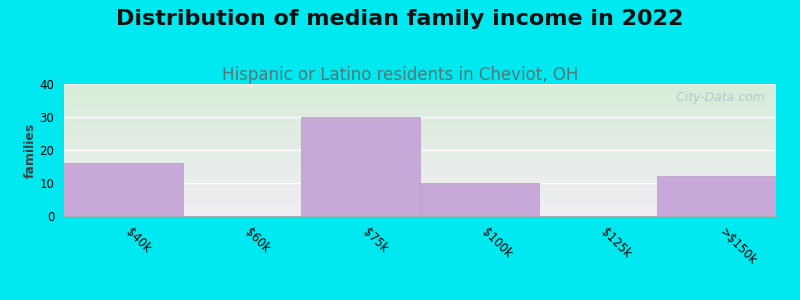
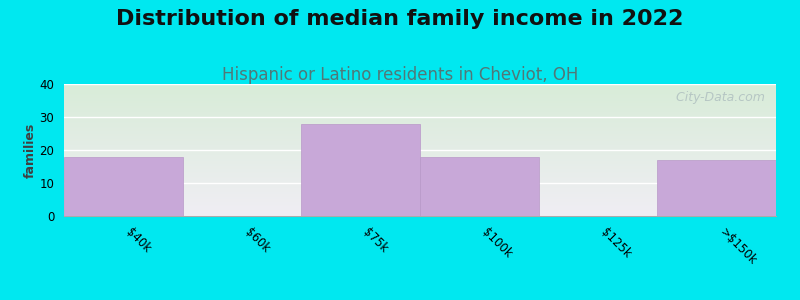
$40k: 16 -> 18
$75k: 30 -> 28
$100k: 10 -> 18
>$150k: 12 -> 17
